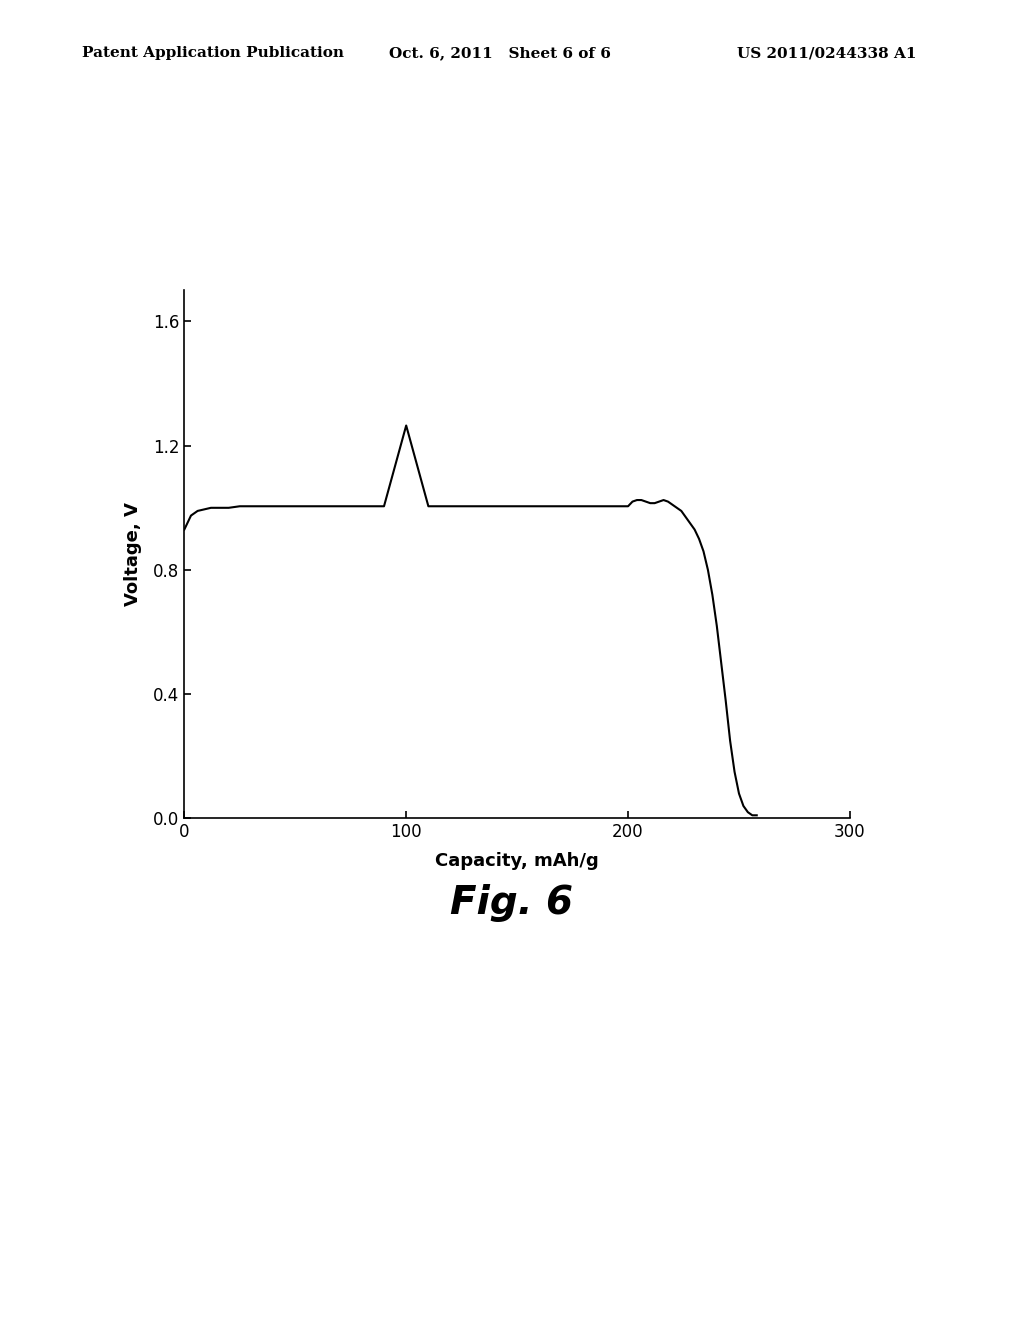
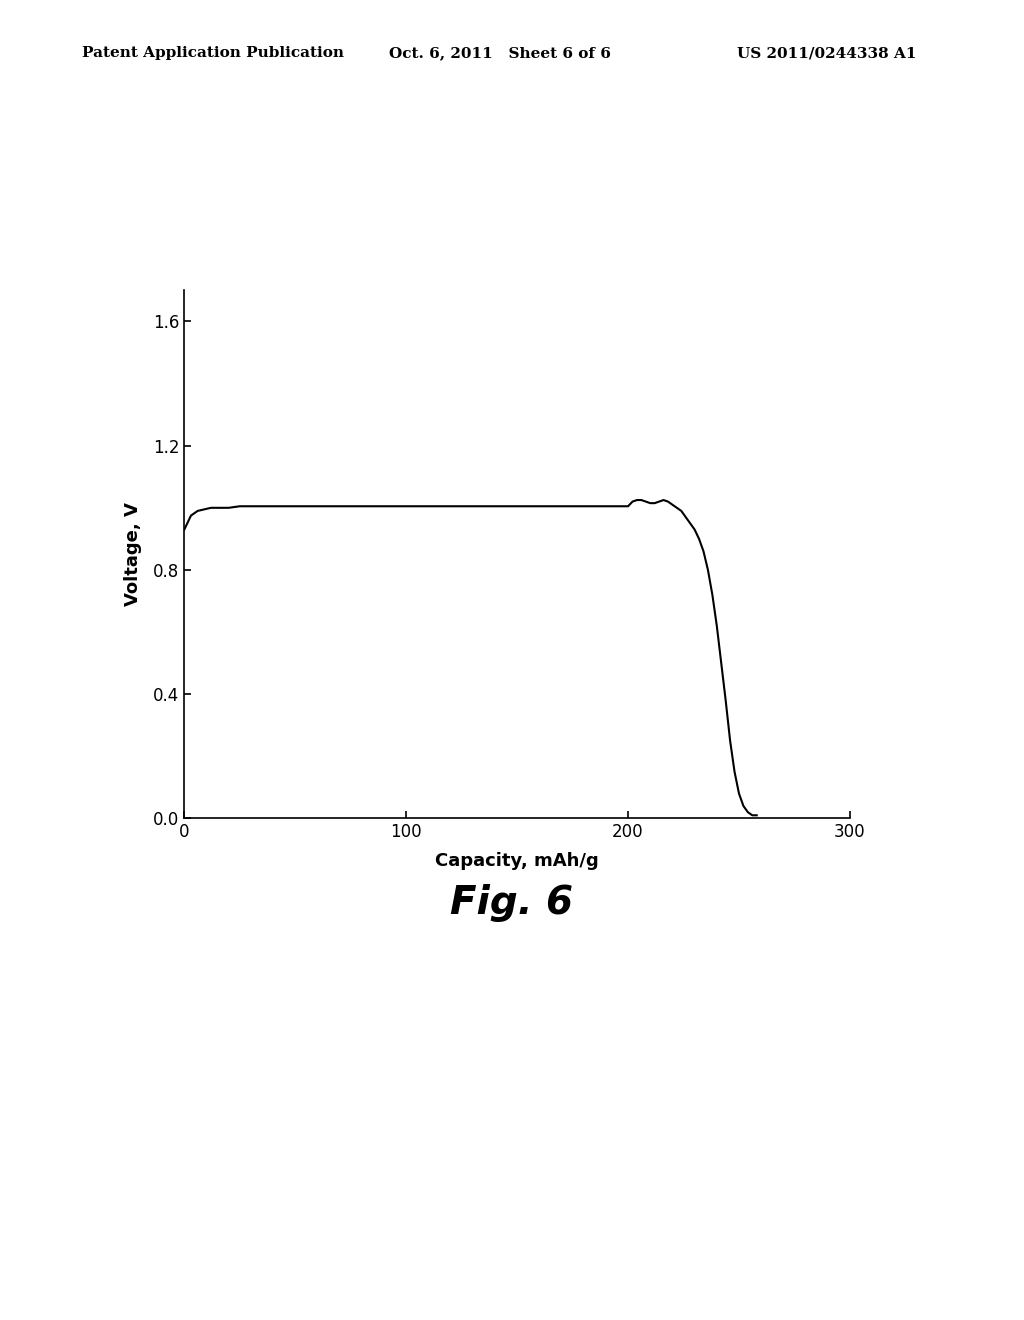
100: 1.265 -> 1.005
